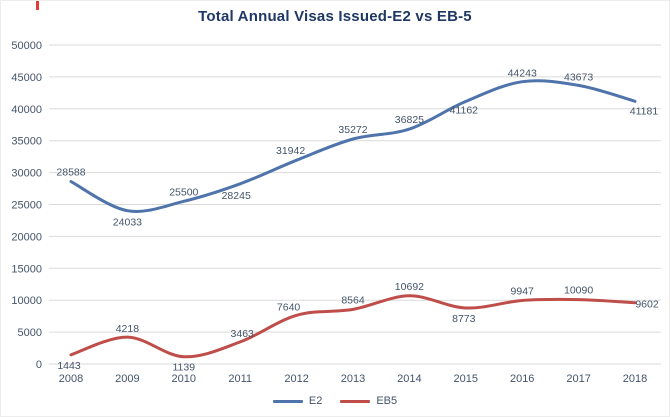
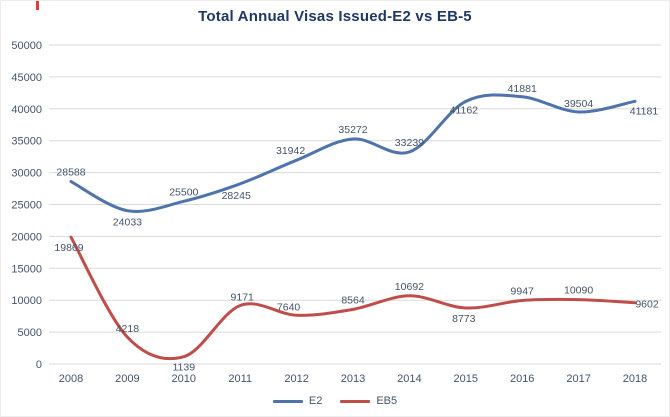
EB5/2008: 1443 -> 19869
EB5/2011: 3463 -> 9171
E2/2014: 36825 -> 33239
E2/2016: 44243 -> 41881
E2/2017: 43673 -> 39504
